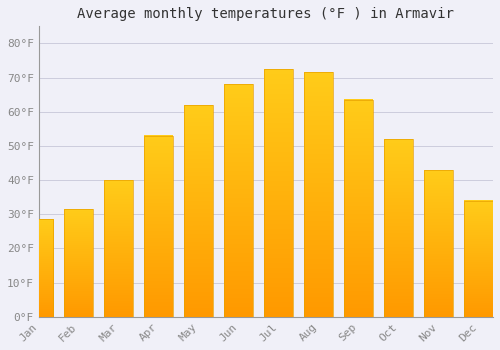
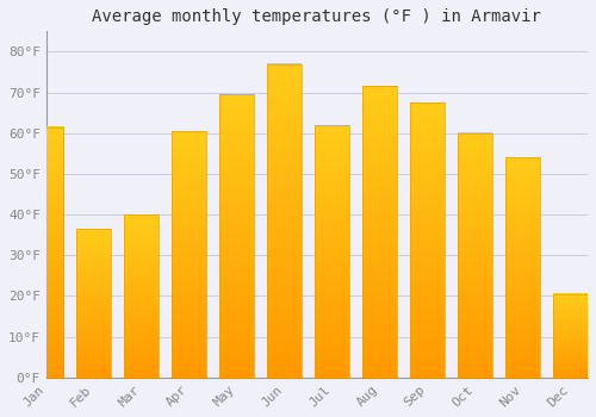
Jan: 28.5°F -> 61.5°F
Feb: 31.5°F -> 36.5°F
Apr: 53.0°F -> 60.5°F
May: 62.0°F -> 69.5°F
Jun: 68.0°F -> 77.0°F
Jul: 72.5°F -> 62.0°F
Sep: 63.5°F -> 67.5°F
Oct: 52.0°F -> 60.0°F
Nov: 43.0°F -> 54.0°F
Dec: 34.0°F -> 20.5°F
